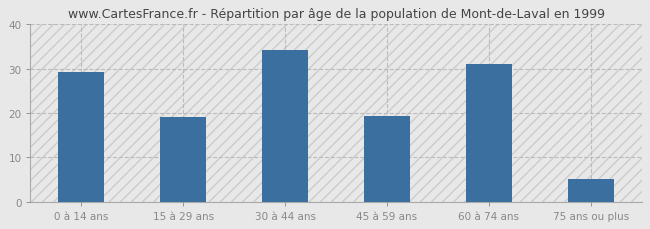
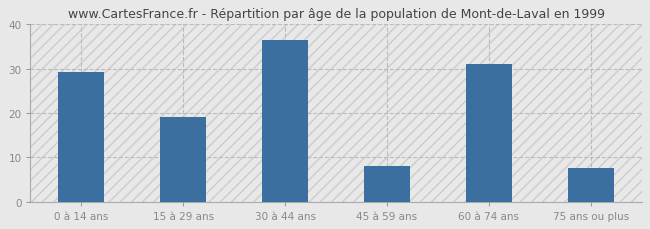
30 à 44 ans: 34.3 -> 36.5
45 à 59 ans: 19.3 -> 8.0
75 ans ou plus: 5.1 -> 7.5
